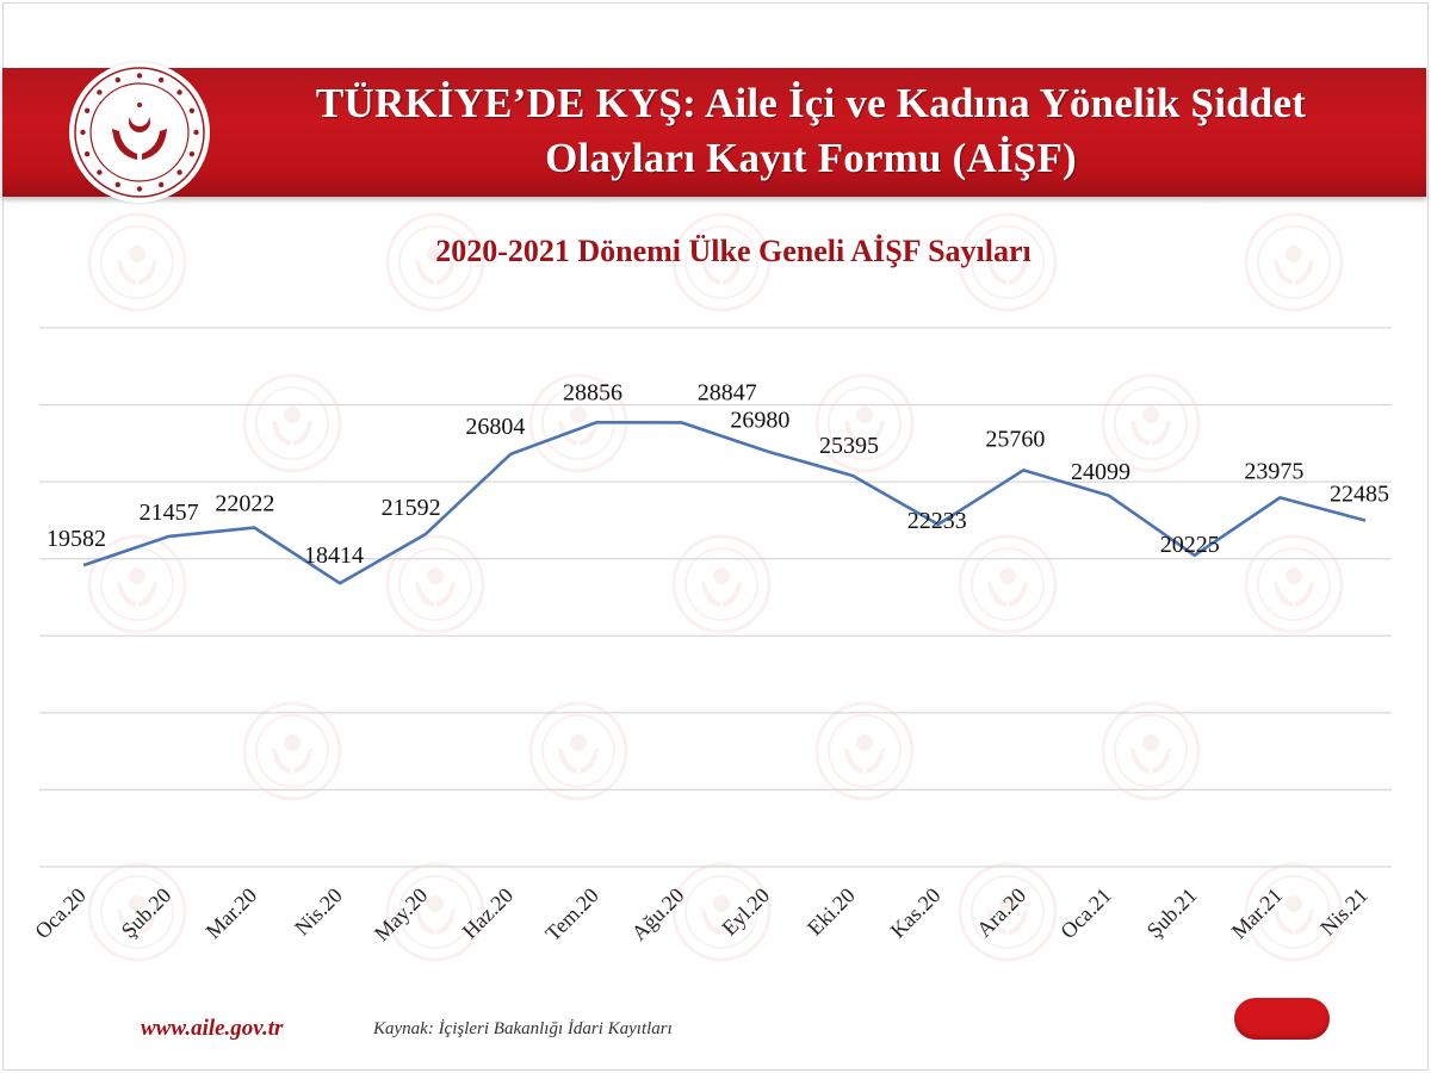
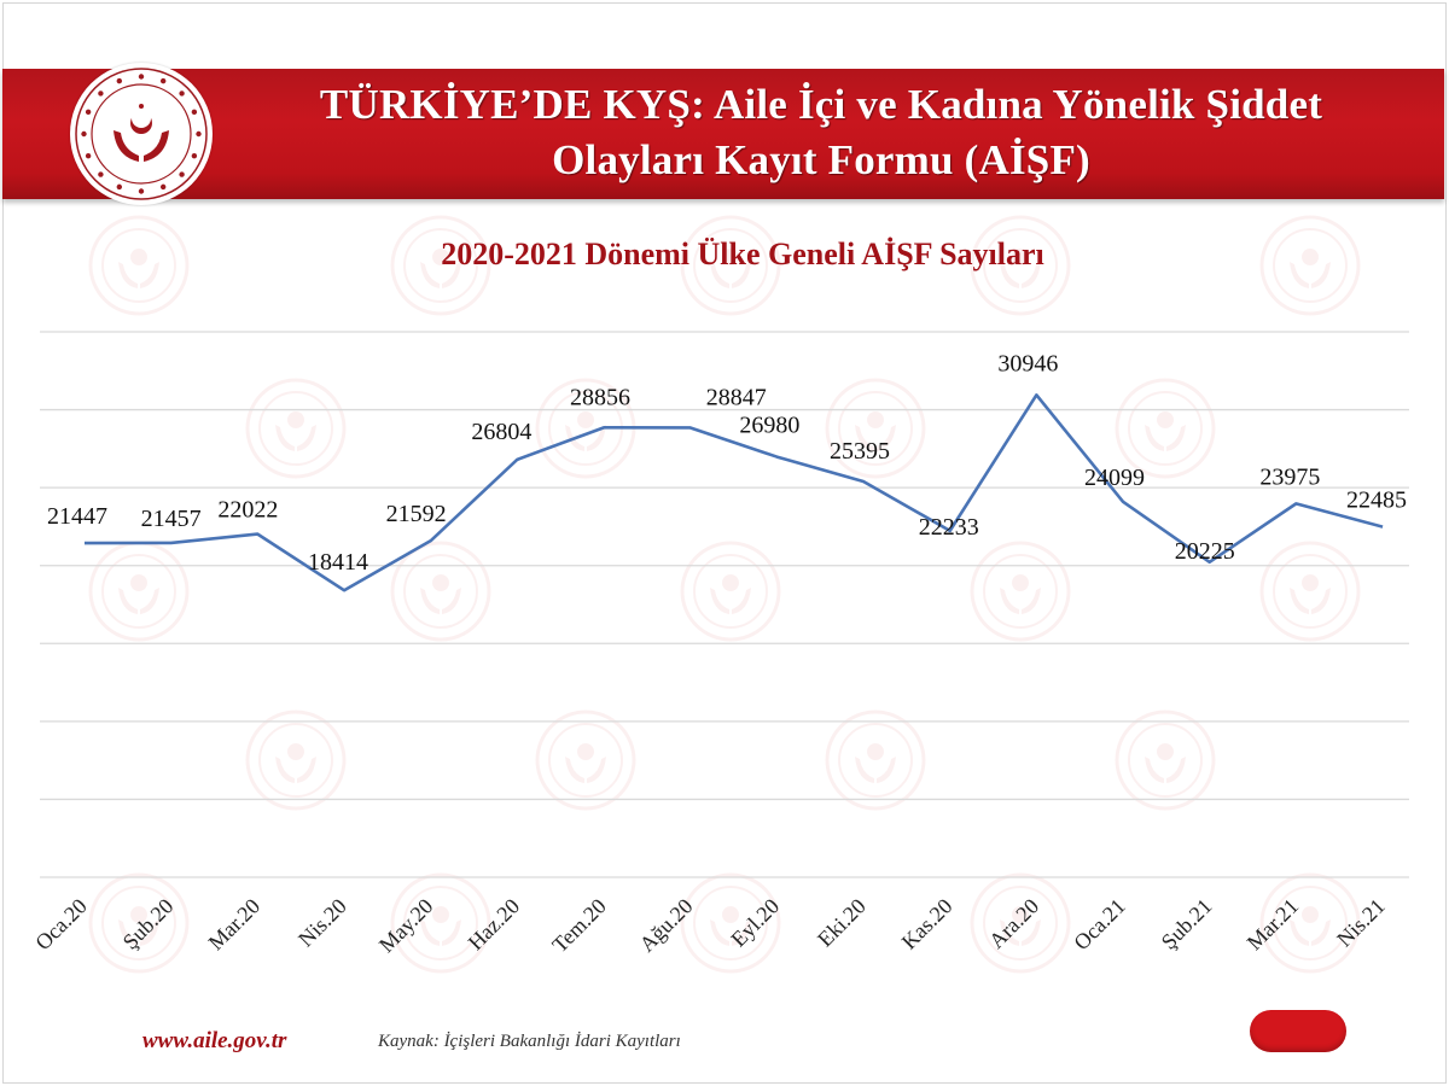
Oca.20: 19582 -> 21447
Ara.20: 25760 -> 30946
